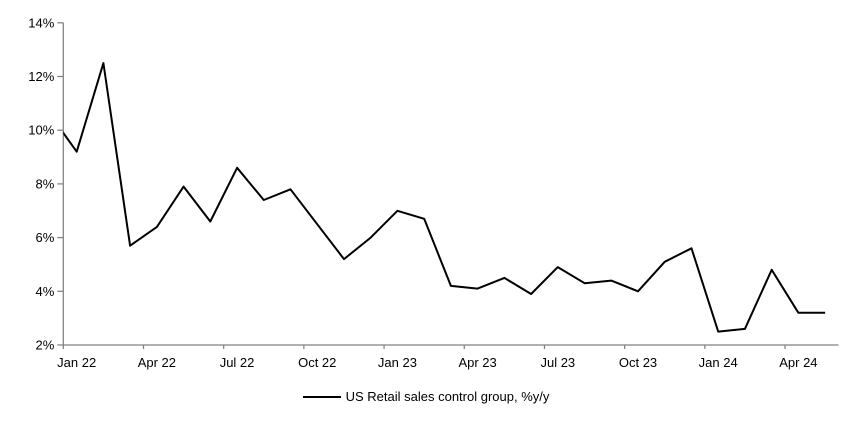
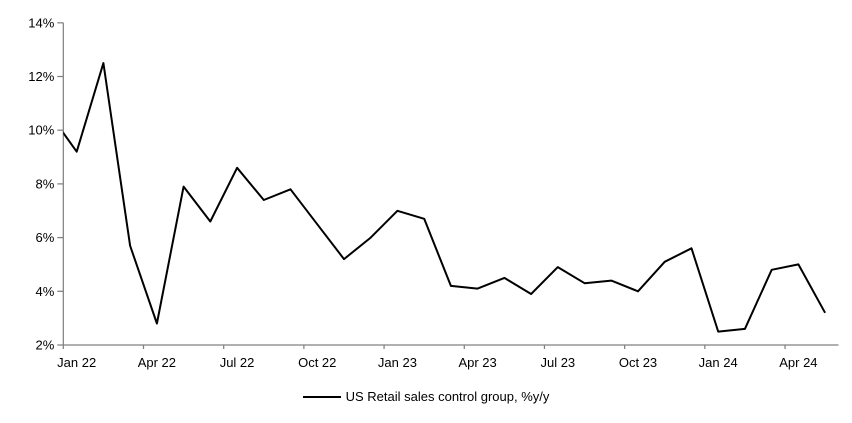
Apr 22: 6.4% -> 2.8%
Apr 24: 3.2% -> 5.0%
